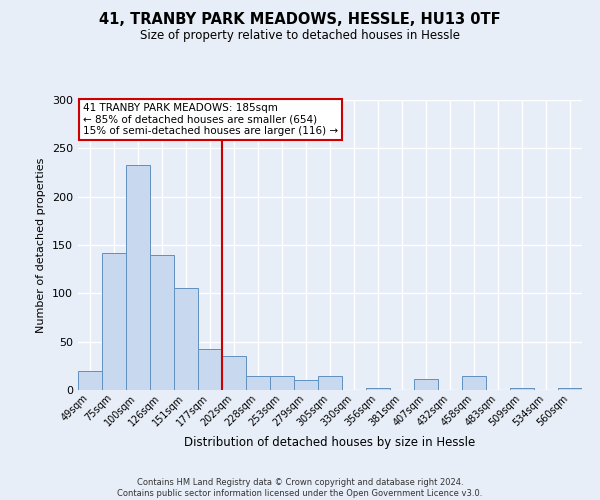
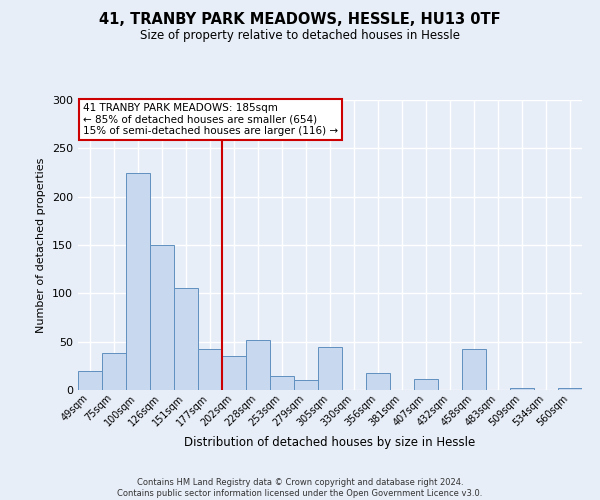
75sqm: 142 -> 38
100sqm: 233 -> 224
126sqm: 140 -> 150
228sqm: 14 -> 52
305sqm: 14 -> 44
356sqm: 2 -> 18
458sqm: 14 -> 42
